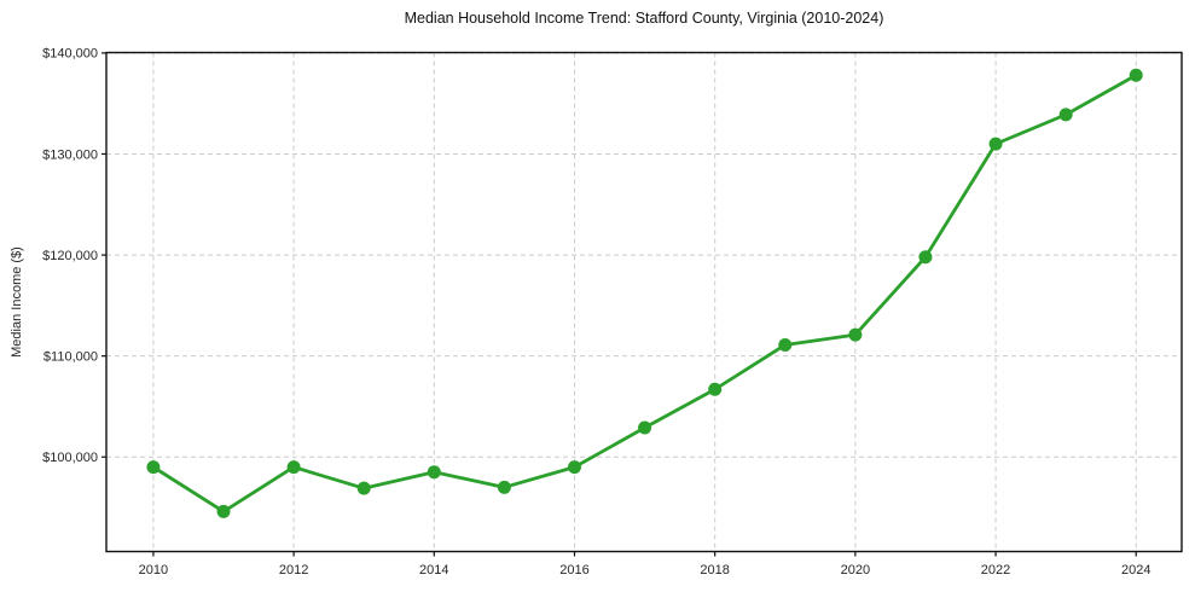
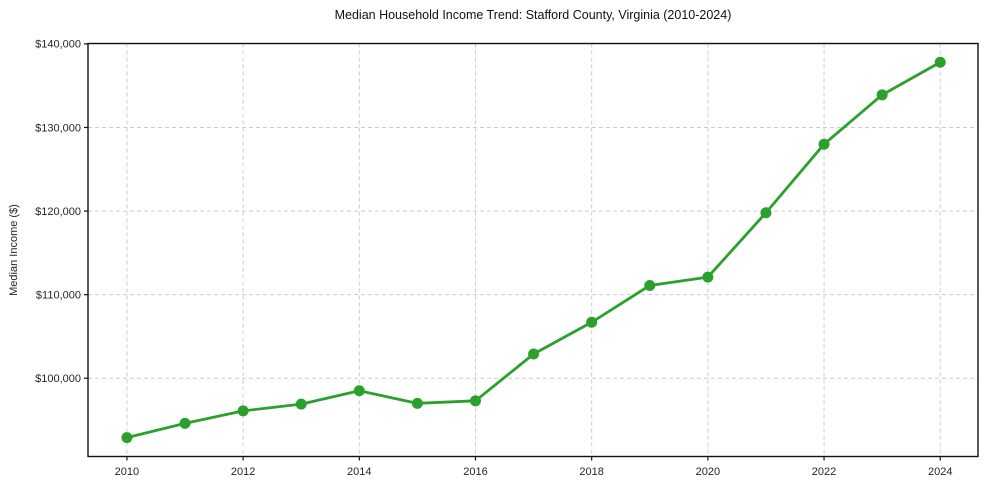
2010: $99000 -> $93000
2012: $99000 -> $96000
2016: $99000 -> $97000
2022: $131000 -> $128000
